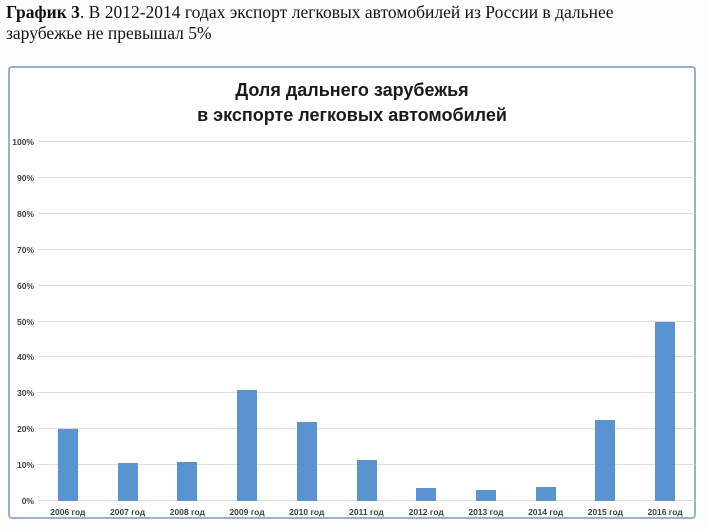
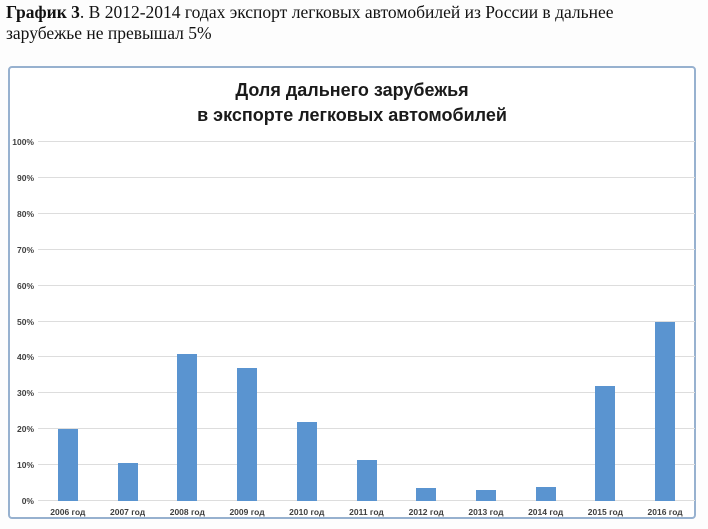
2008 год: 11% -> 41%
2009 год: 31% -> 37%
2015 год: 22% -> 32%
